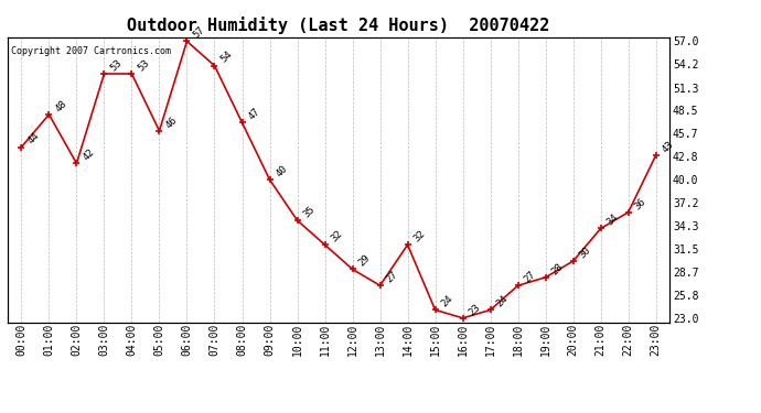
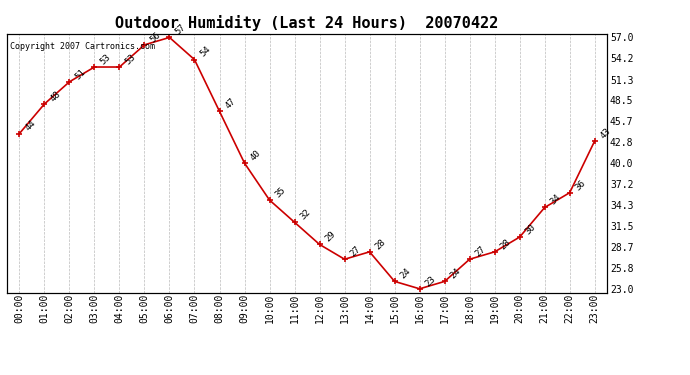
02:00: 42 -> 51
05:00: 46 -> 56
14:00: 32 -> 28
